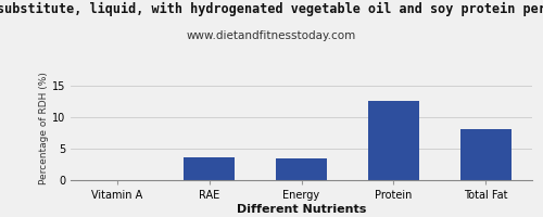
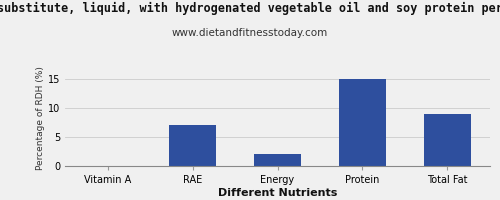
RAE: 3.6 -> 7.1
Energy: 3.4 -> 2.1
Protein: 12.6 -> 15.0
Total Fat: 8.0 -> 9.0
